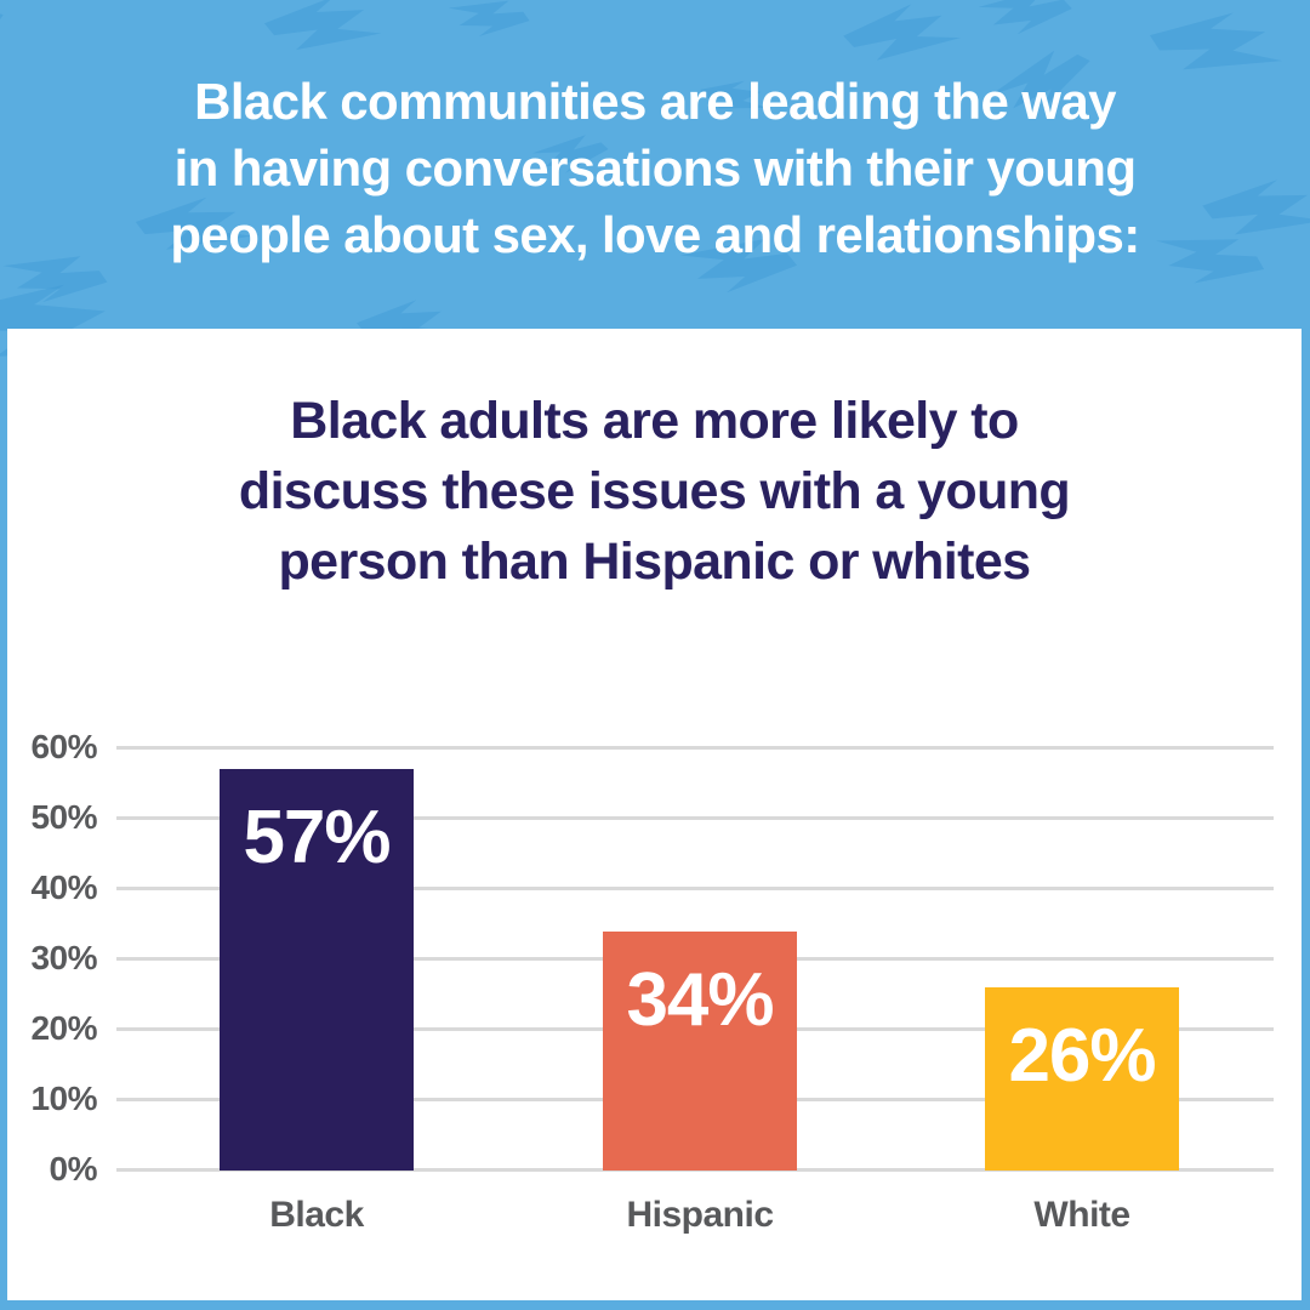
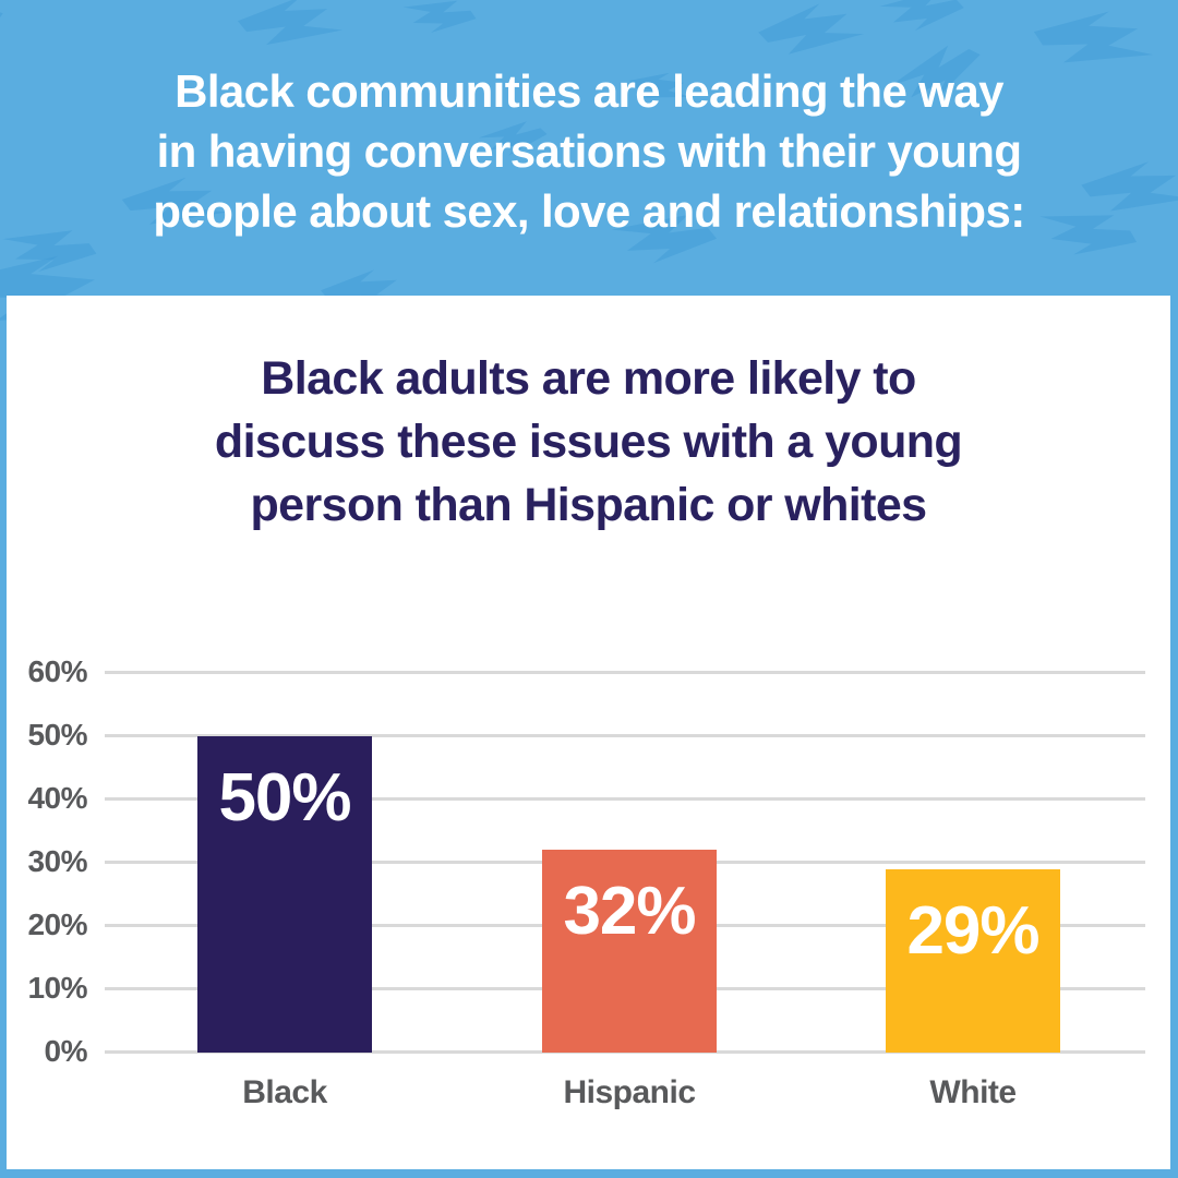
Black: 57% -> 50%
Hispanic: 34% -> 32%
White: 26% -> 29%
